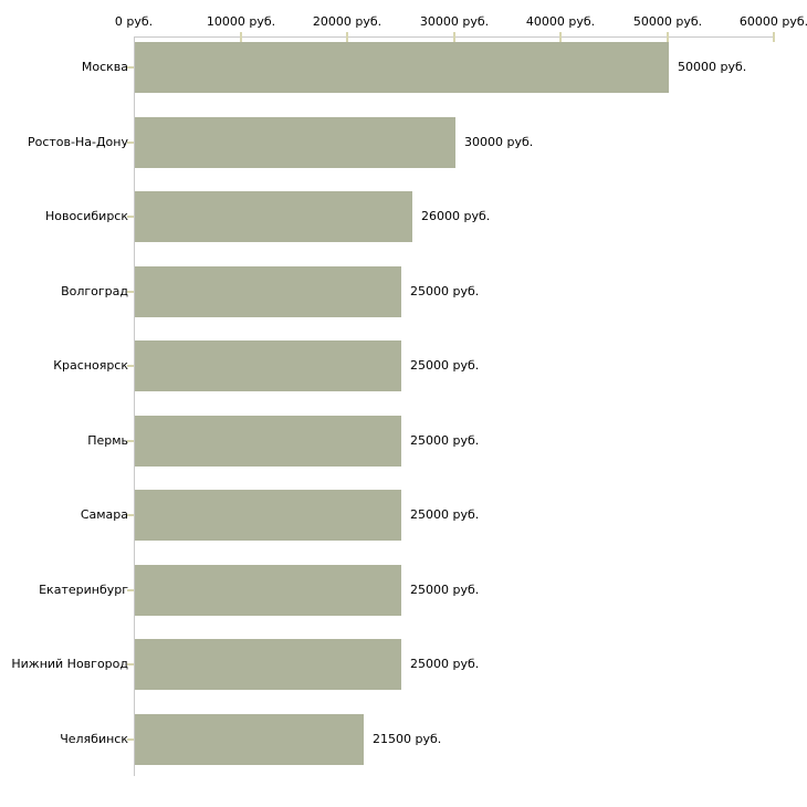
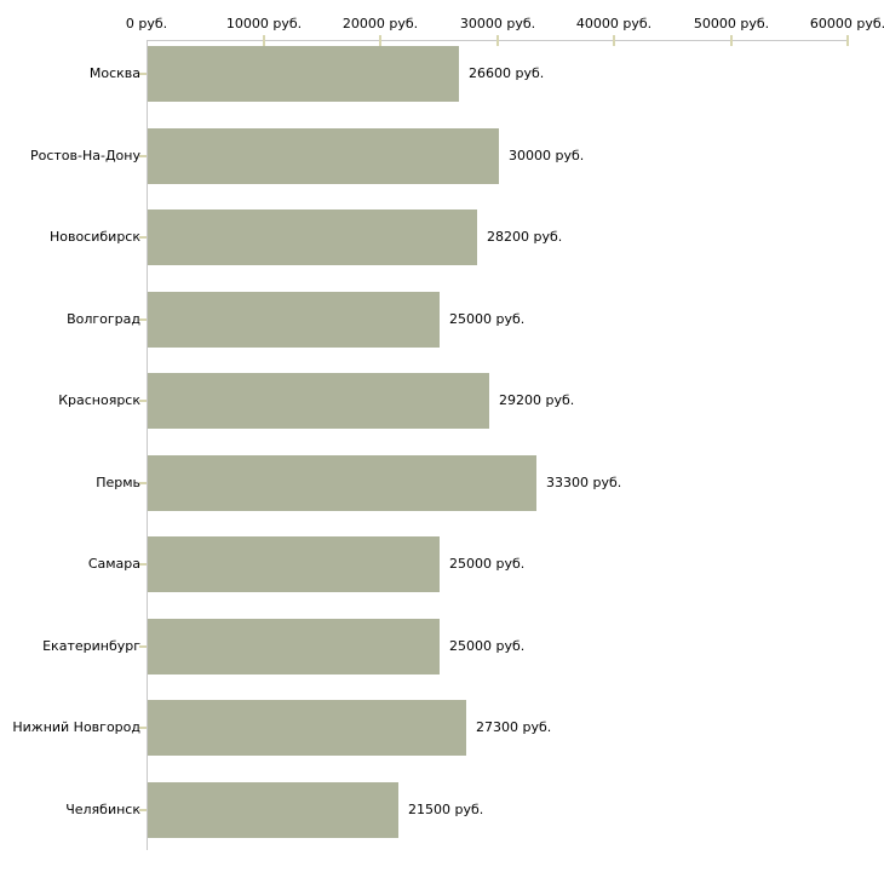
Москва: 50000 -> 26600
Новосибирск: 26000 -> 28200
Красноярск: 25000 -> 29200
Пермь: 25000 -> 33300
Нижний Новгород: 25000 -> 27300
